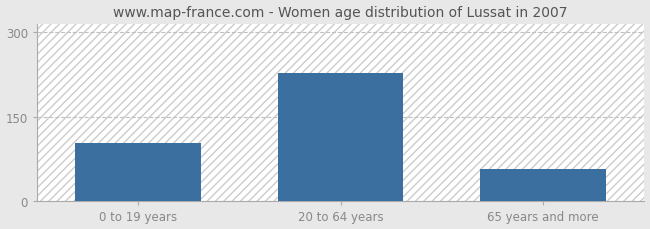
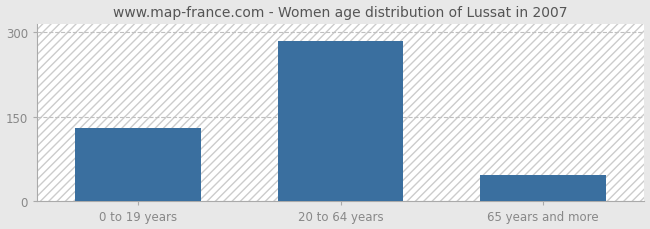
0 to 19 years: 104 -> 130
20 to 64 years: 228 -> 284
65 years and more: 58 -> 46
